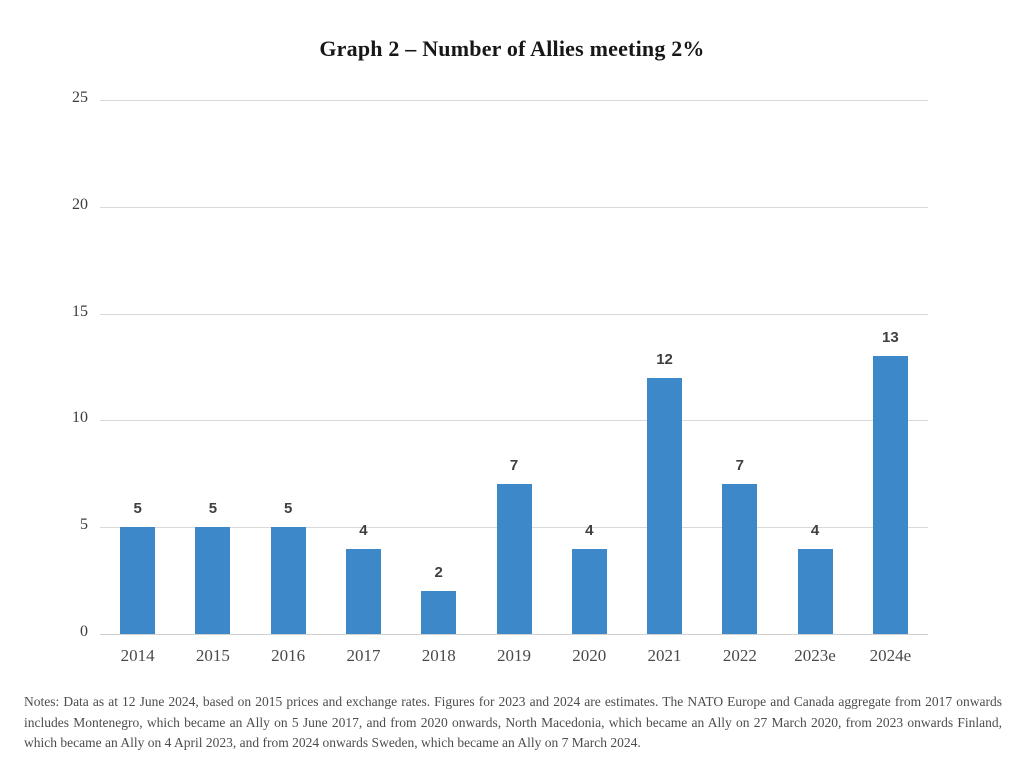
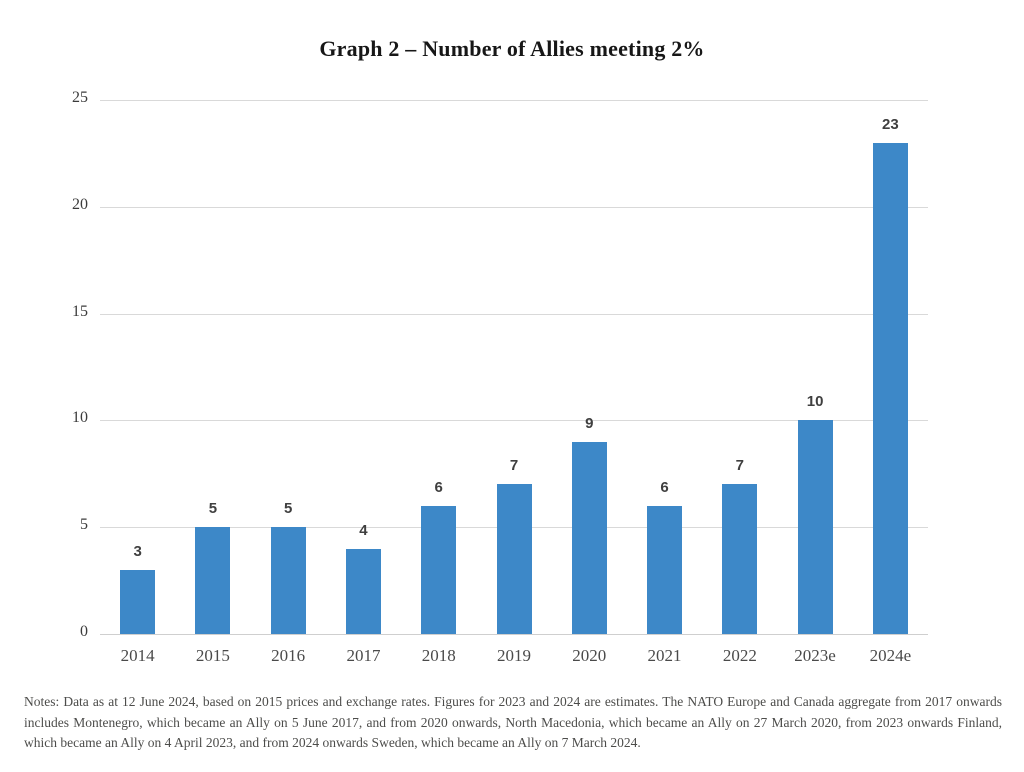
2014: 5 -> 3
2018: 2 -> 6
2020: 4 -> 9
2021: 12 -> 6
2023e: 4 -> 10
2024e: 13 -> 23
